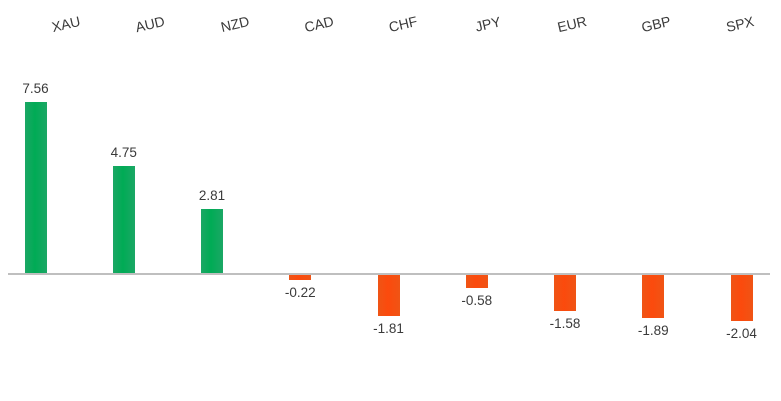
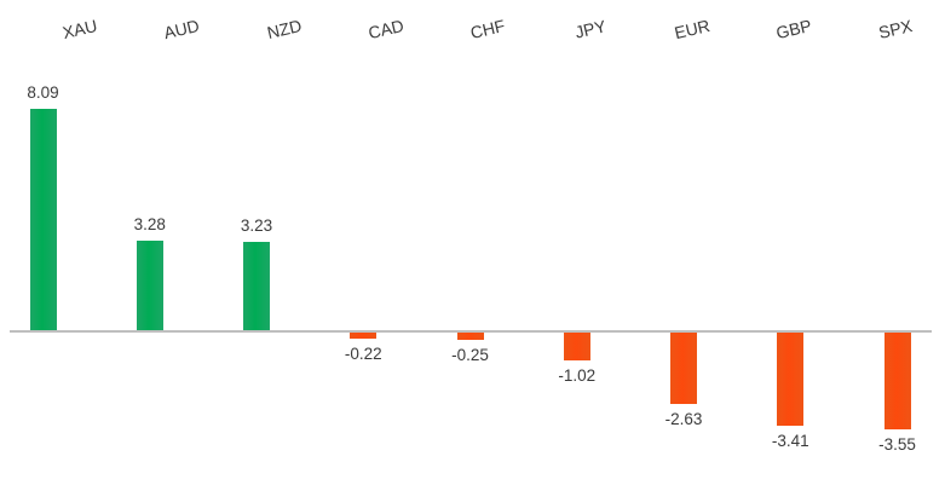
XAU: 7.56 -> 8.09
AUD: 4.75 -> 3.28
NZD: 2.81 -> 3.23
CHF: -1.81 -> -0.25
JPY: -0.58 -> -1.02
EUR: -1.58 -> -2.63
GBP: -1.89 -> -3.41
SPX: -2.04 -> -3.55
